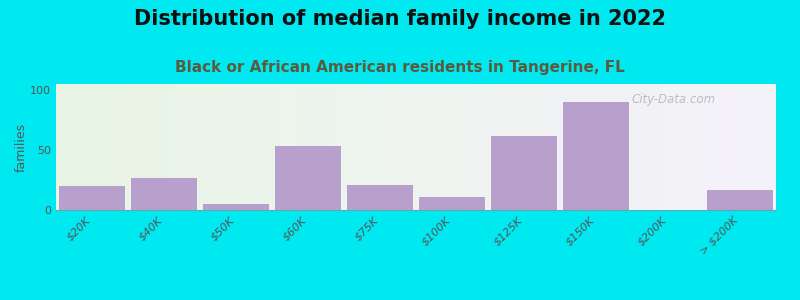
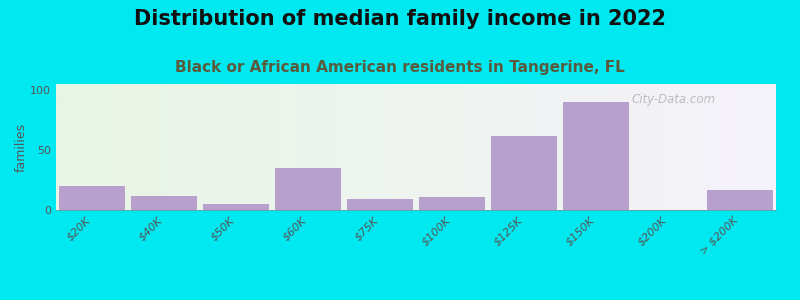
$40K: 27 -> 12
$60K: 53 -> 35
$75K: 21 -> 9
